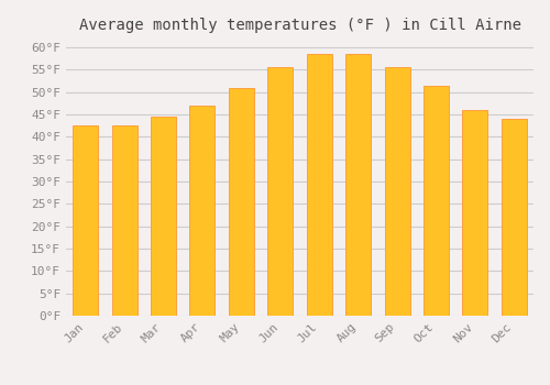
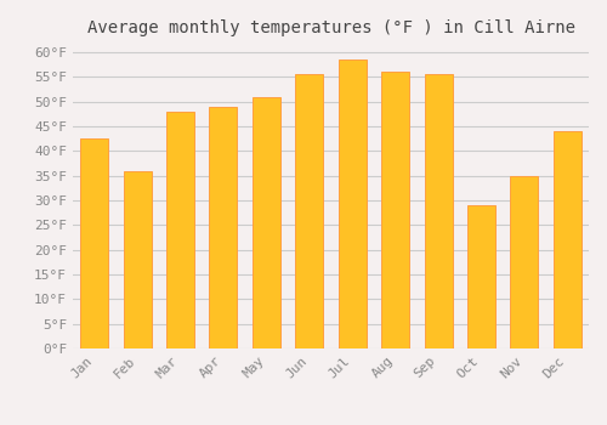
Feb: 42.5°F -> 36.0°F
Mar: 44.5°F -> 48.0°F
Apr: 47.0°F -> 49.0°F
Aug: 58.5°F -> 56.0°F
Oct: 51.5°F -> 29.0°F
Nov: 46.0°F -> 35.0°F
